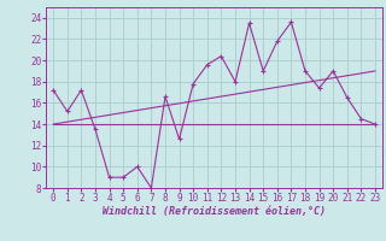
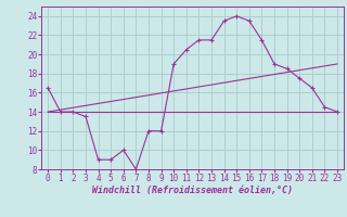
0: 17.2 -> 16.5
1: 15.2 -> 14.0
2: 17.2 -> 14.0
8: 16.6 -> 12.0
9: 12.6 -> 12.0
10: 17.8 -> 19.0
11: 19.6 -> 20.5
12: 20.4 -> 21.5
13: 18.0 -> 21.5
15: 19.0 -> 24.0
16: 21.8 -> 23.5
17: 23.6 -> 21.5
19: 17.4 -> 18.5
20: 19.0 -> 17.5
